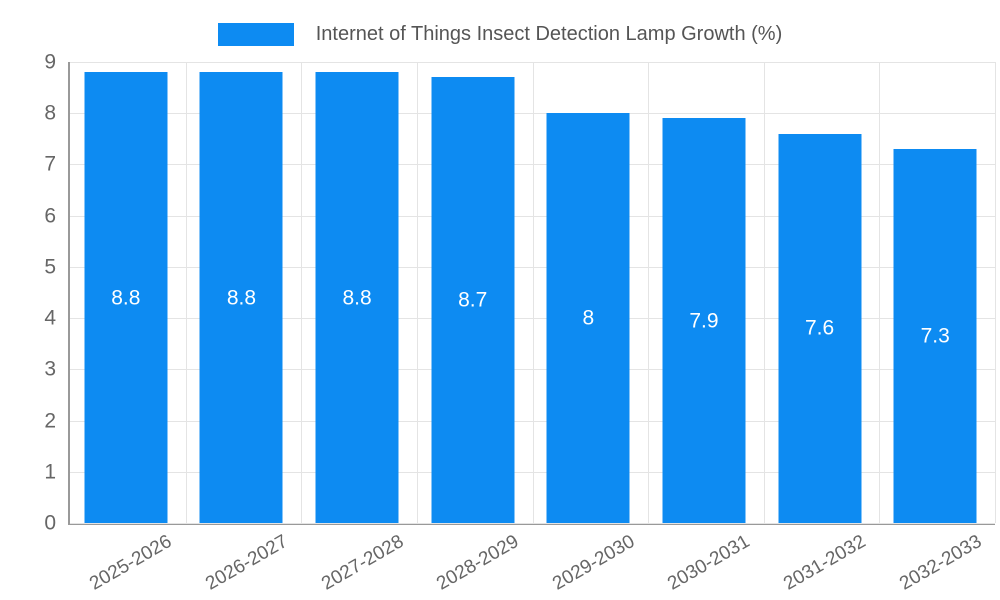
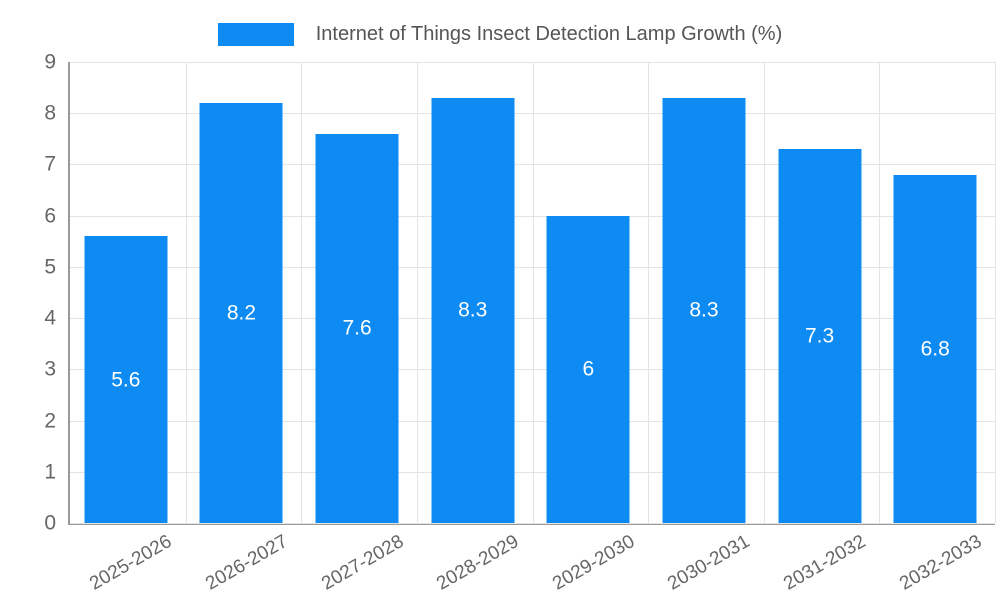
2025-2026: 8.8 -> 5.6
2026-2027: 8.8 -> 8.2
2027-2028: 8.8 -> 7.6
2028-2029: 8.7 -> 8.3
2029-2030: 8 -> 6
2030-2031: 7.9 -> 8.3
2031-2032: 7.6 -> 7.3
2032-2033: 7.3 -> 6.8
